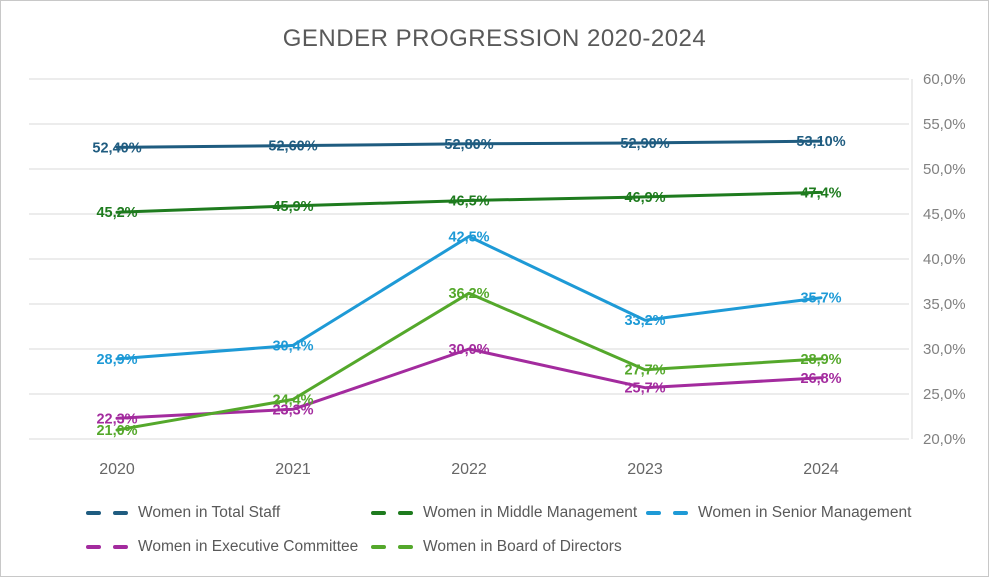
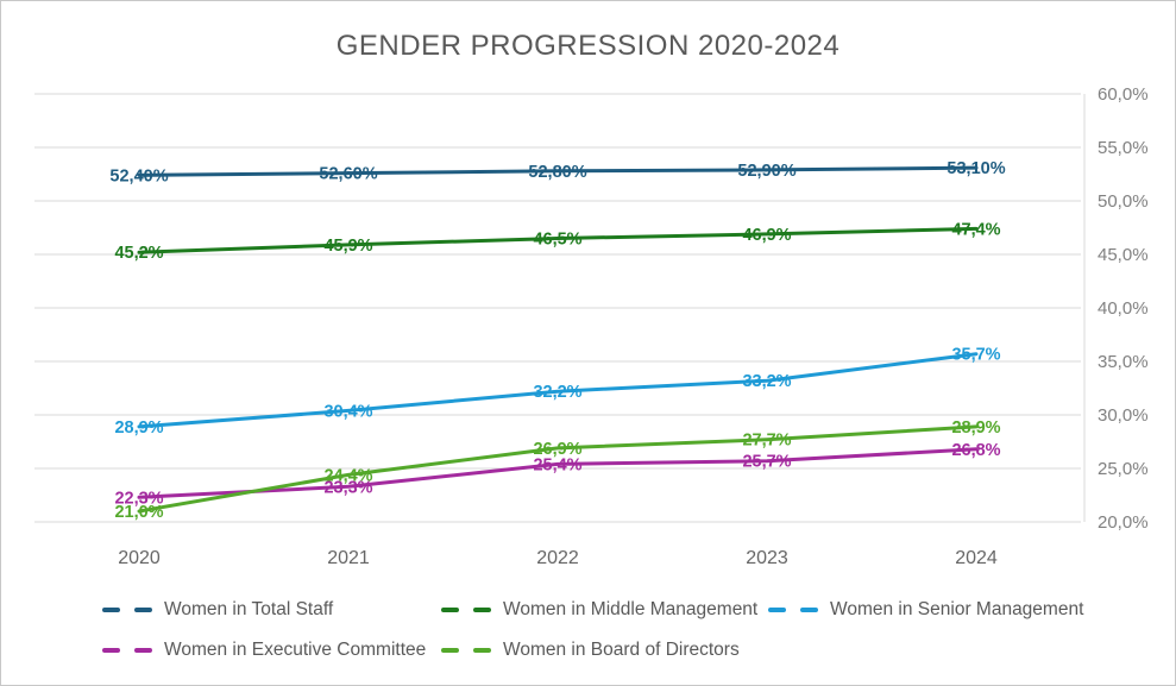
Women in Senior Management/2022: 42,5% -> 32,2%
Women in Executive Committee/2022: 30,0% -> 25,4%
Women in Board of Directors/2022: 36,2% -> 26,9%
